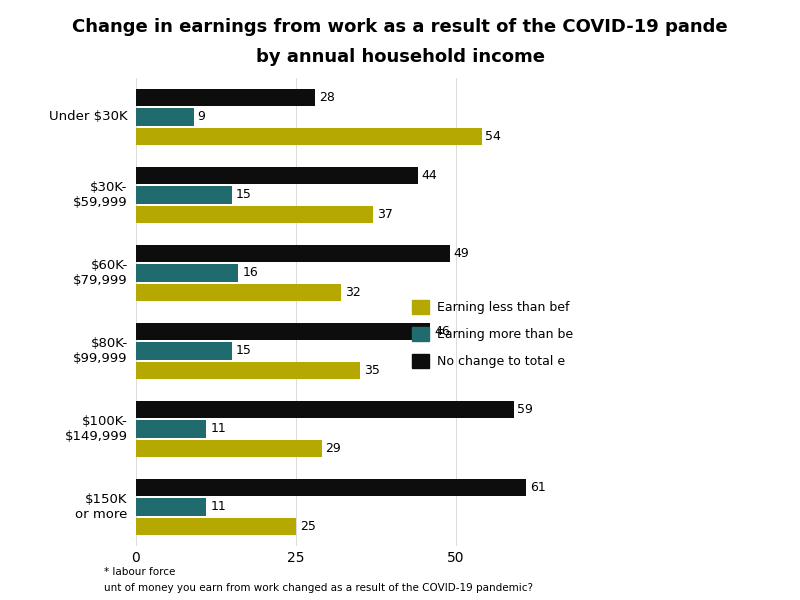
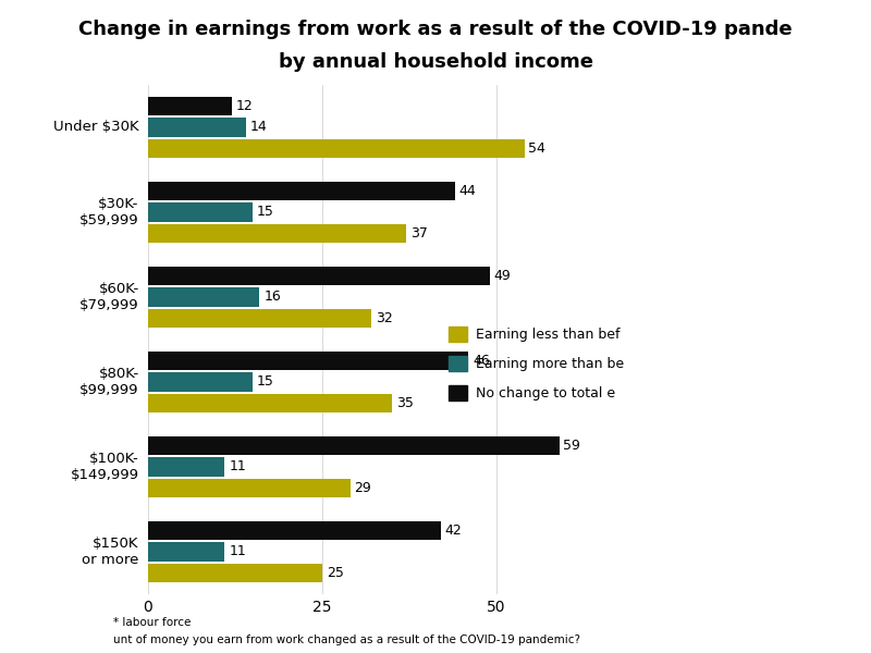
No change to total e/Under $30K: 28 -> 12
Earning more than be/Under $30K: 9 -> 14
No change to total e/$150K or more: 61 -> 42
